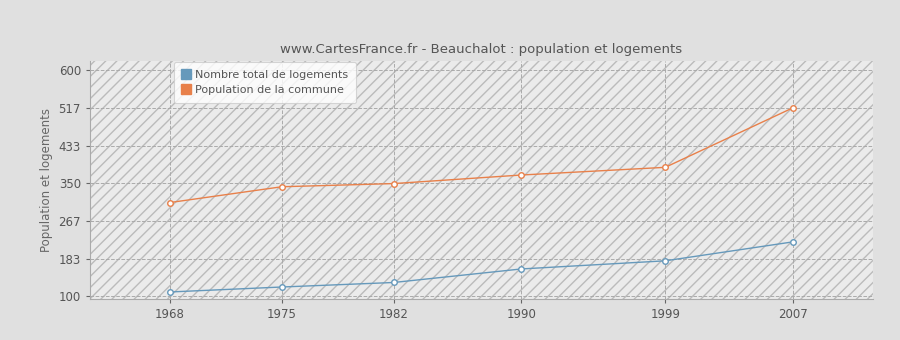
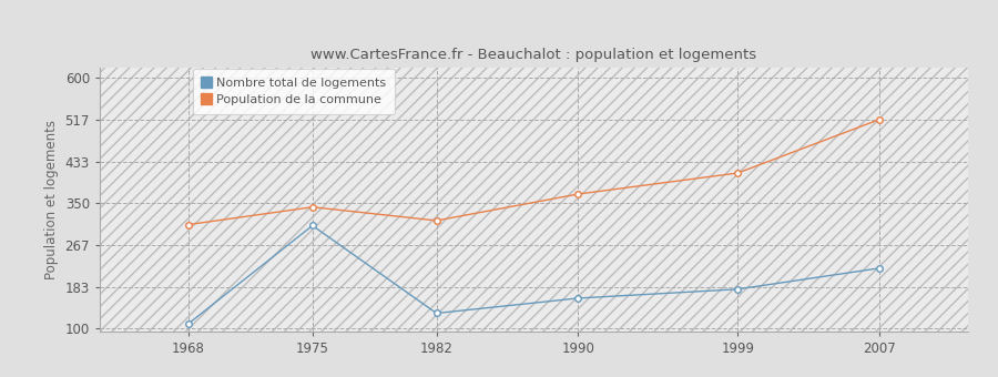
Nombre total de logements/1975: 120 -> 305
Population de la commune/1982: 349 -> 315
Population de la commune/1999: 385 -> 410
